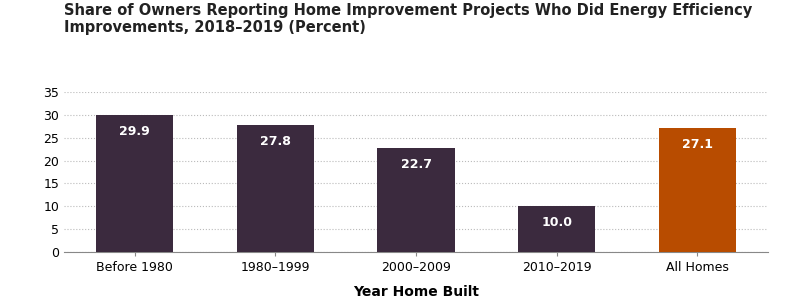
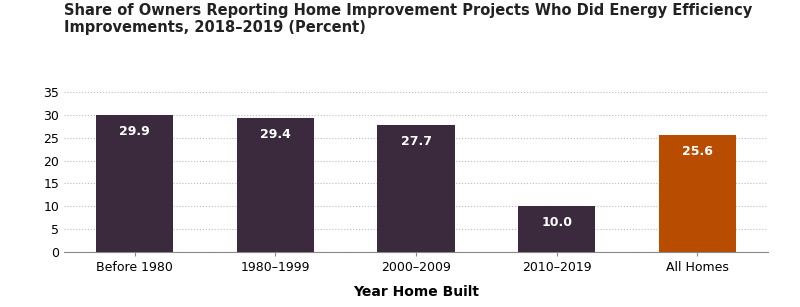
1980–1999: 27.8 -> 29.4
2000–2009: 22.7 -> 27.7
All Homes: 27.1 -> 25.6
